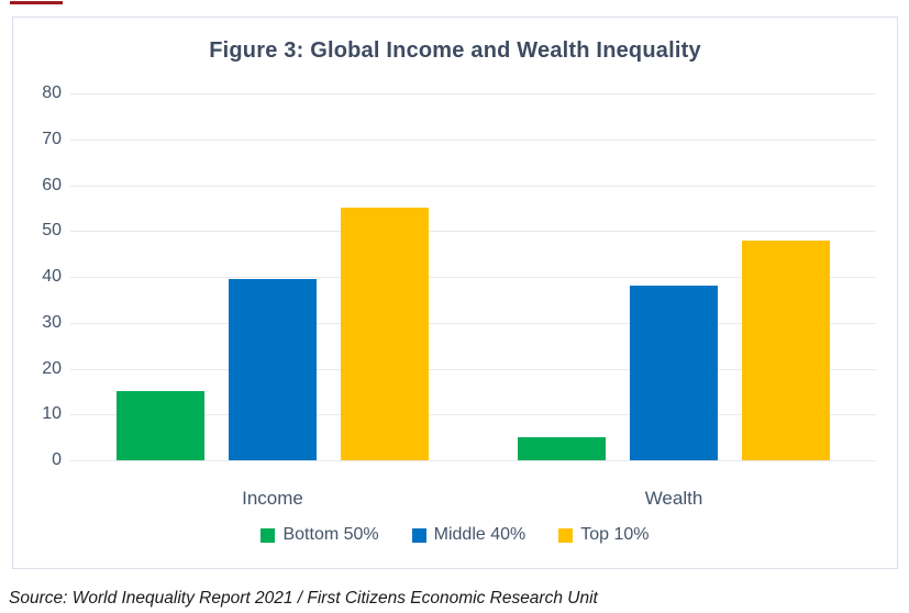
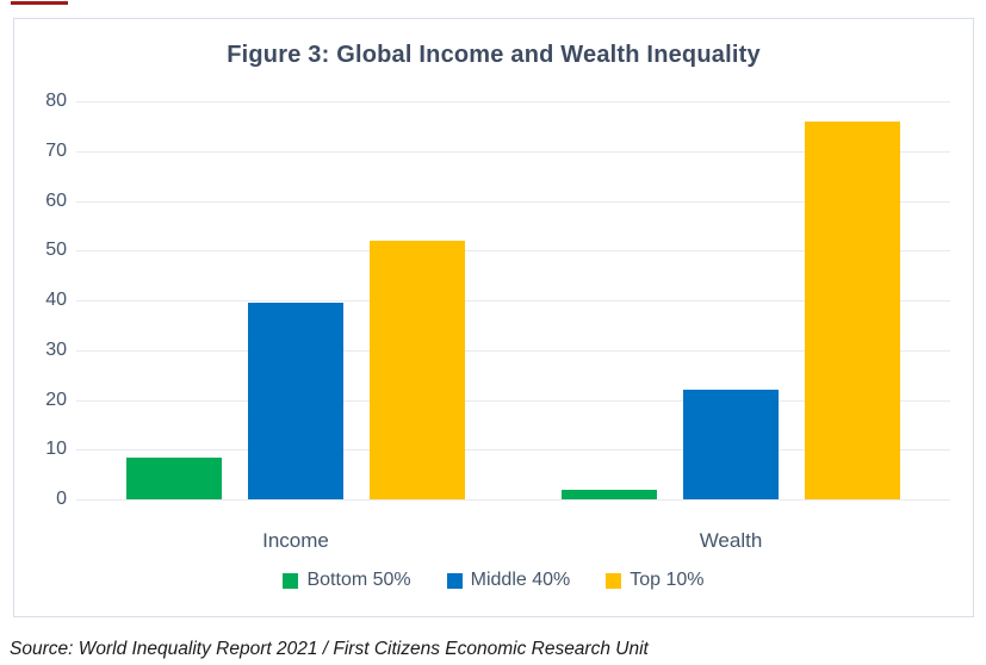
Bottom 50%/Income: 15 -> 8
Top 10%/Income: 55 -> 52
Bottom 50%/Wealth: 5 -> 2
Middle 40%/Wealth: 38 -> 22
Top 10%/Wealth: 48 -> 76
